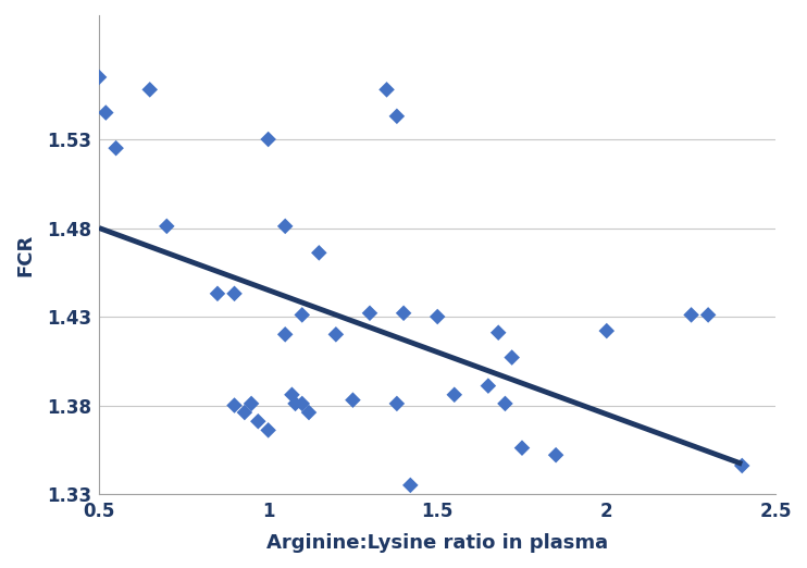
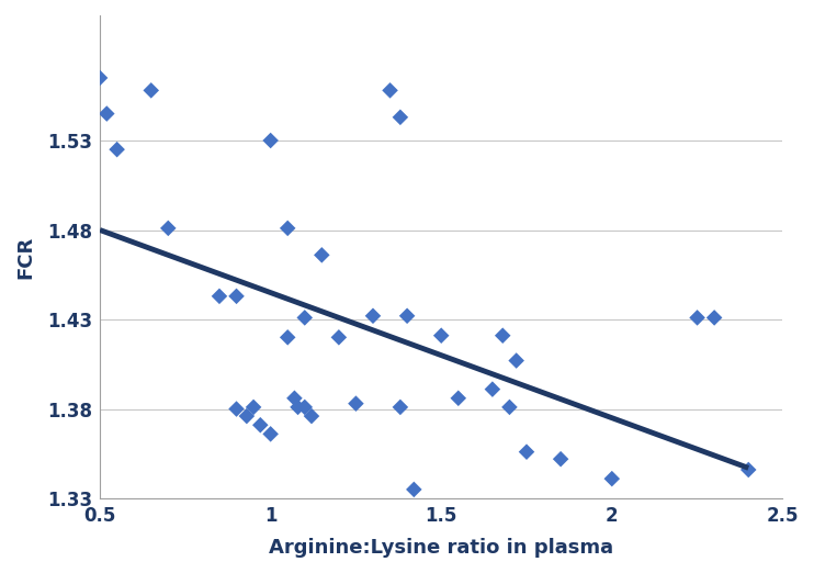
1.5: 1.430 -> 1.421
2: 1.422 -> 1.341
